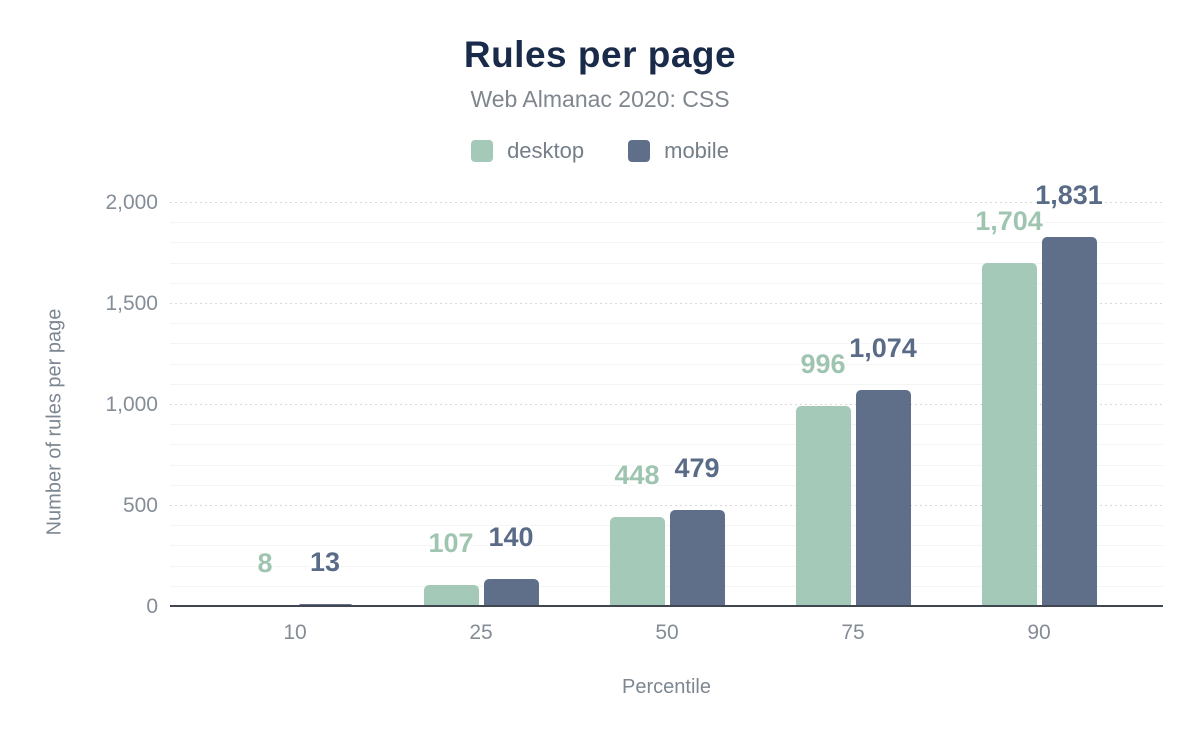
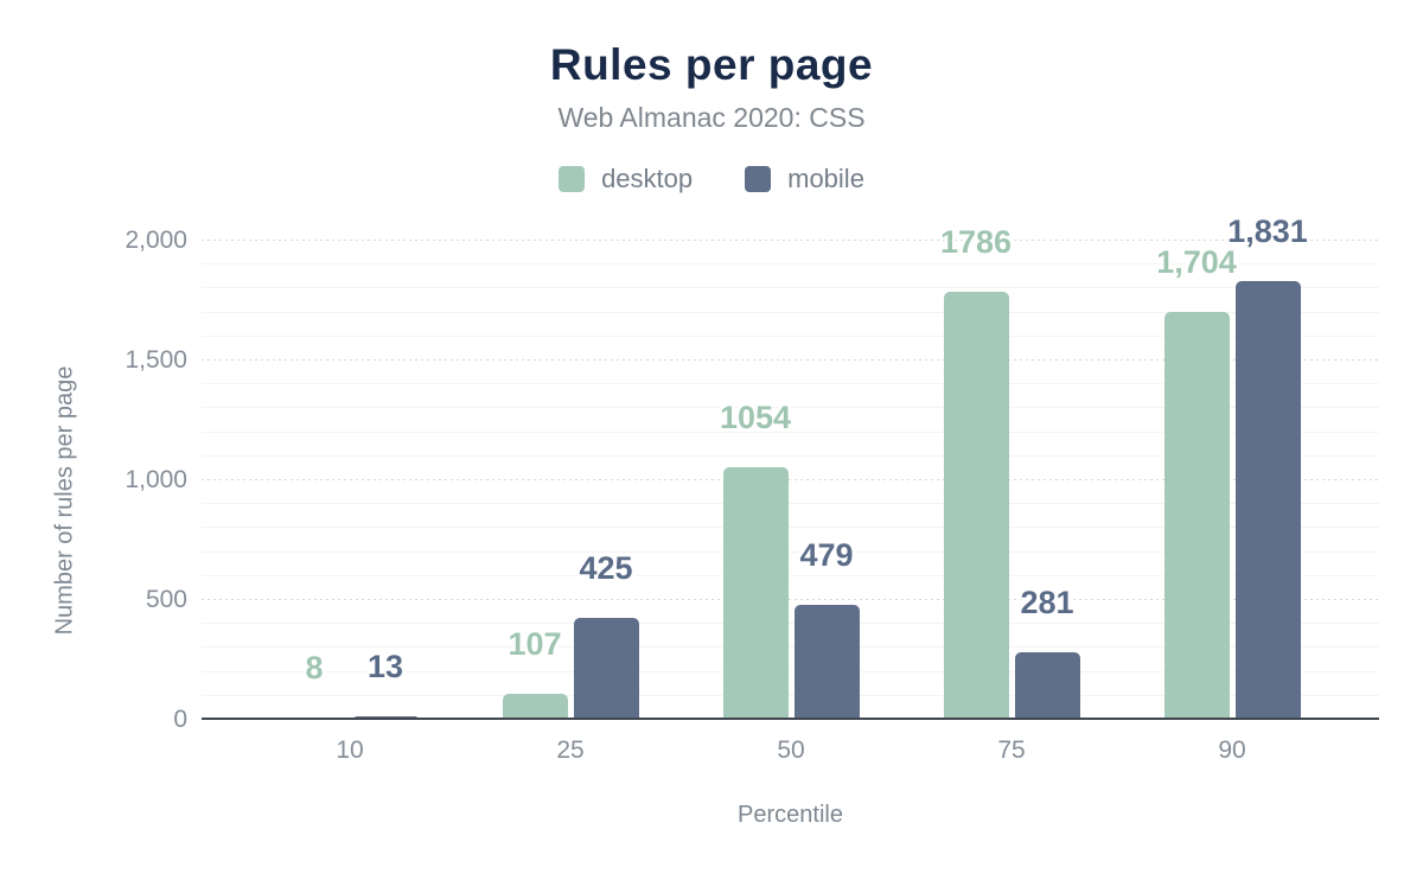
mobile/25: 140 -> 425
desktop/50: 448 -> 1054
desktop/75: 996 -> 1786
mobile/75: 1,074 -> 281
